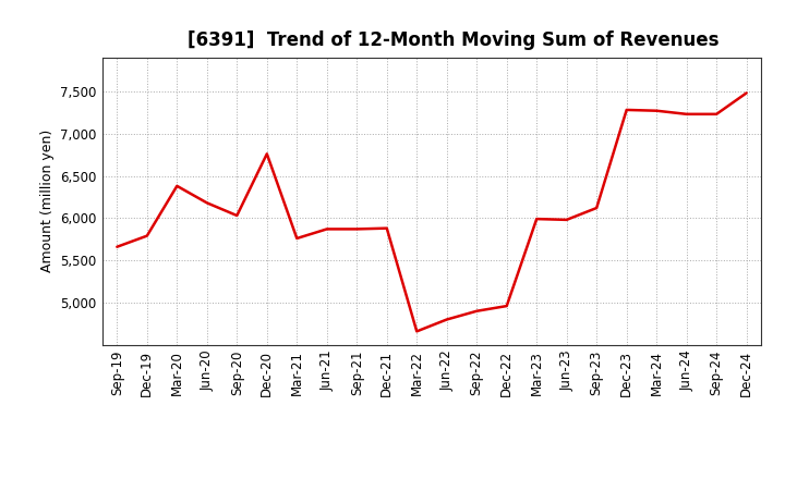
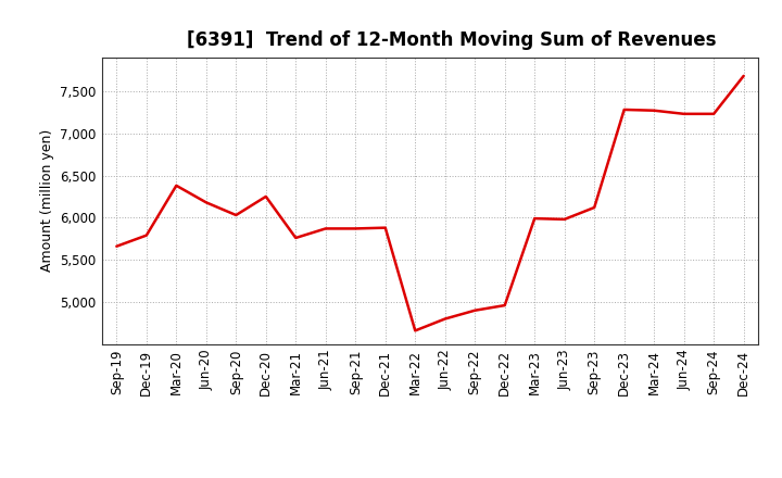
Dec-20: 6,760 -> 6,250
Dec-24: 7,480 -> 7,680
